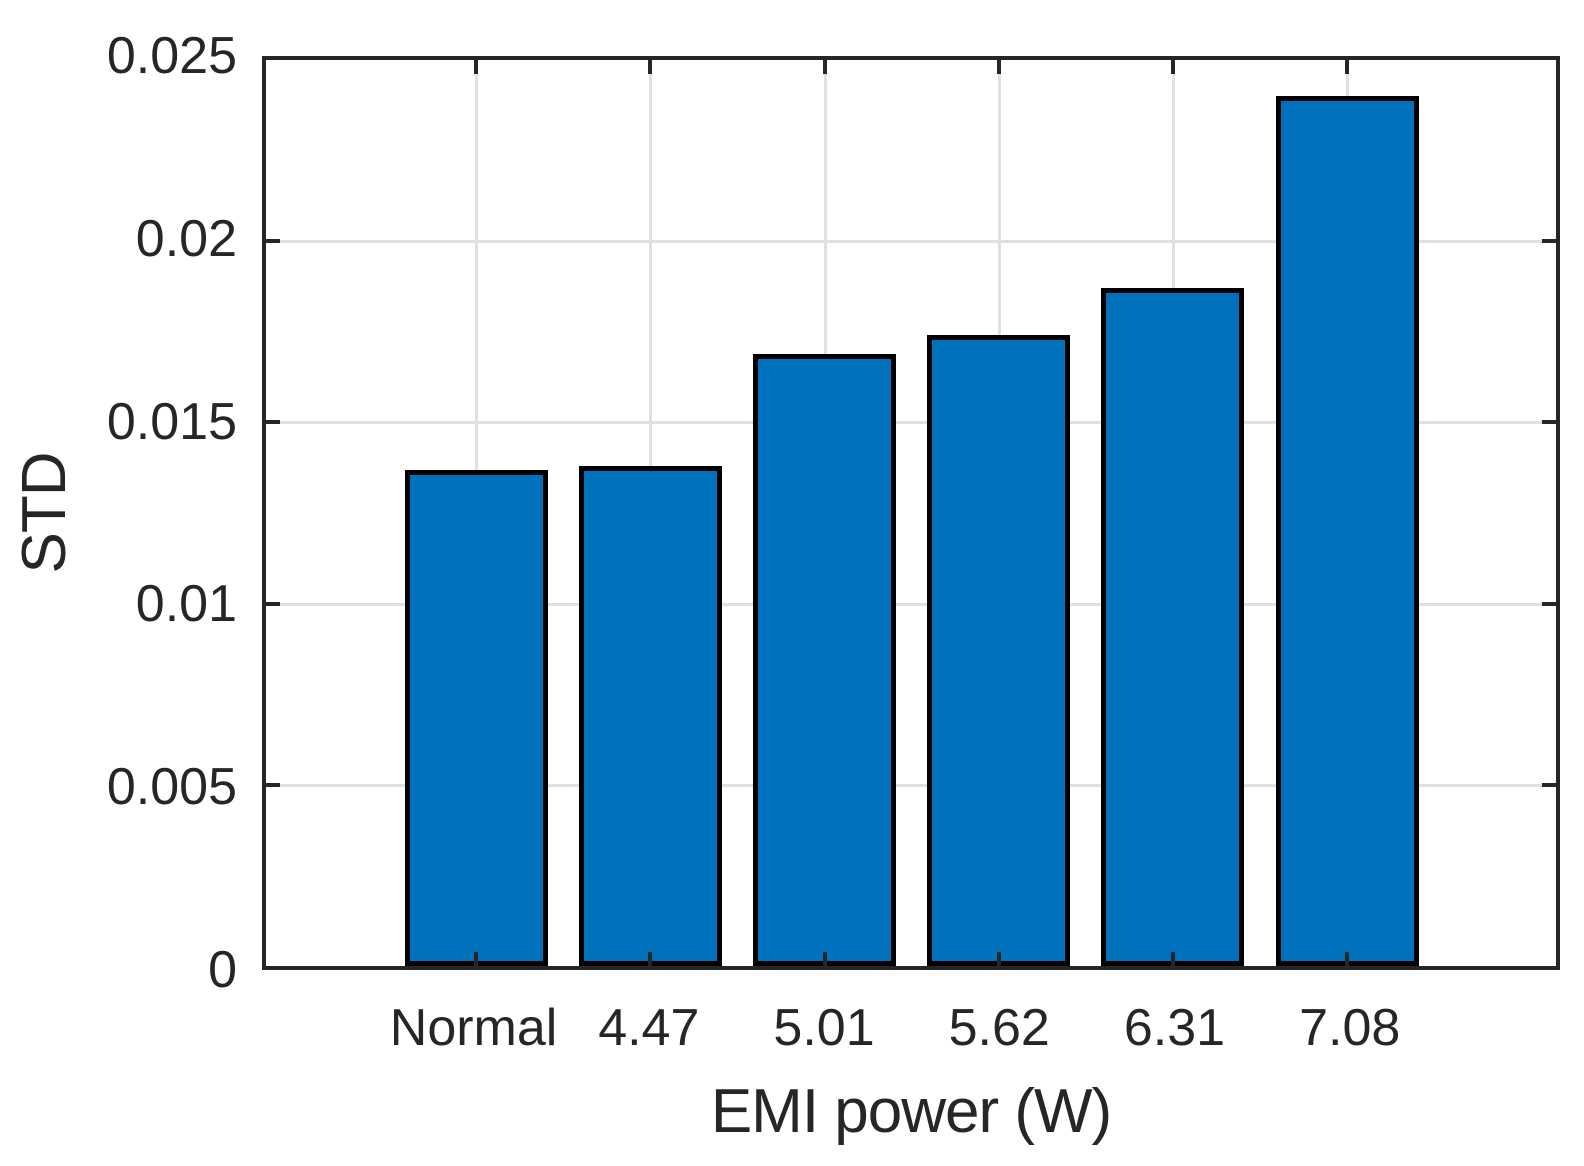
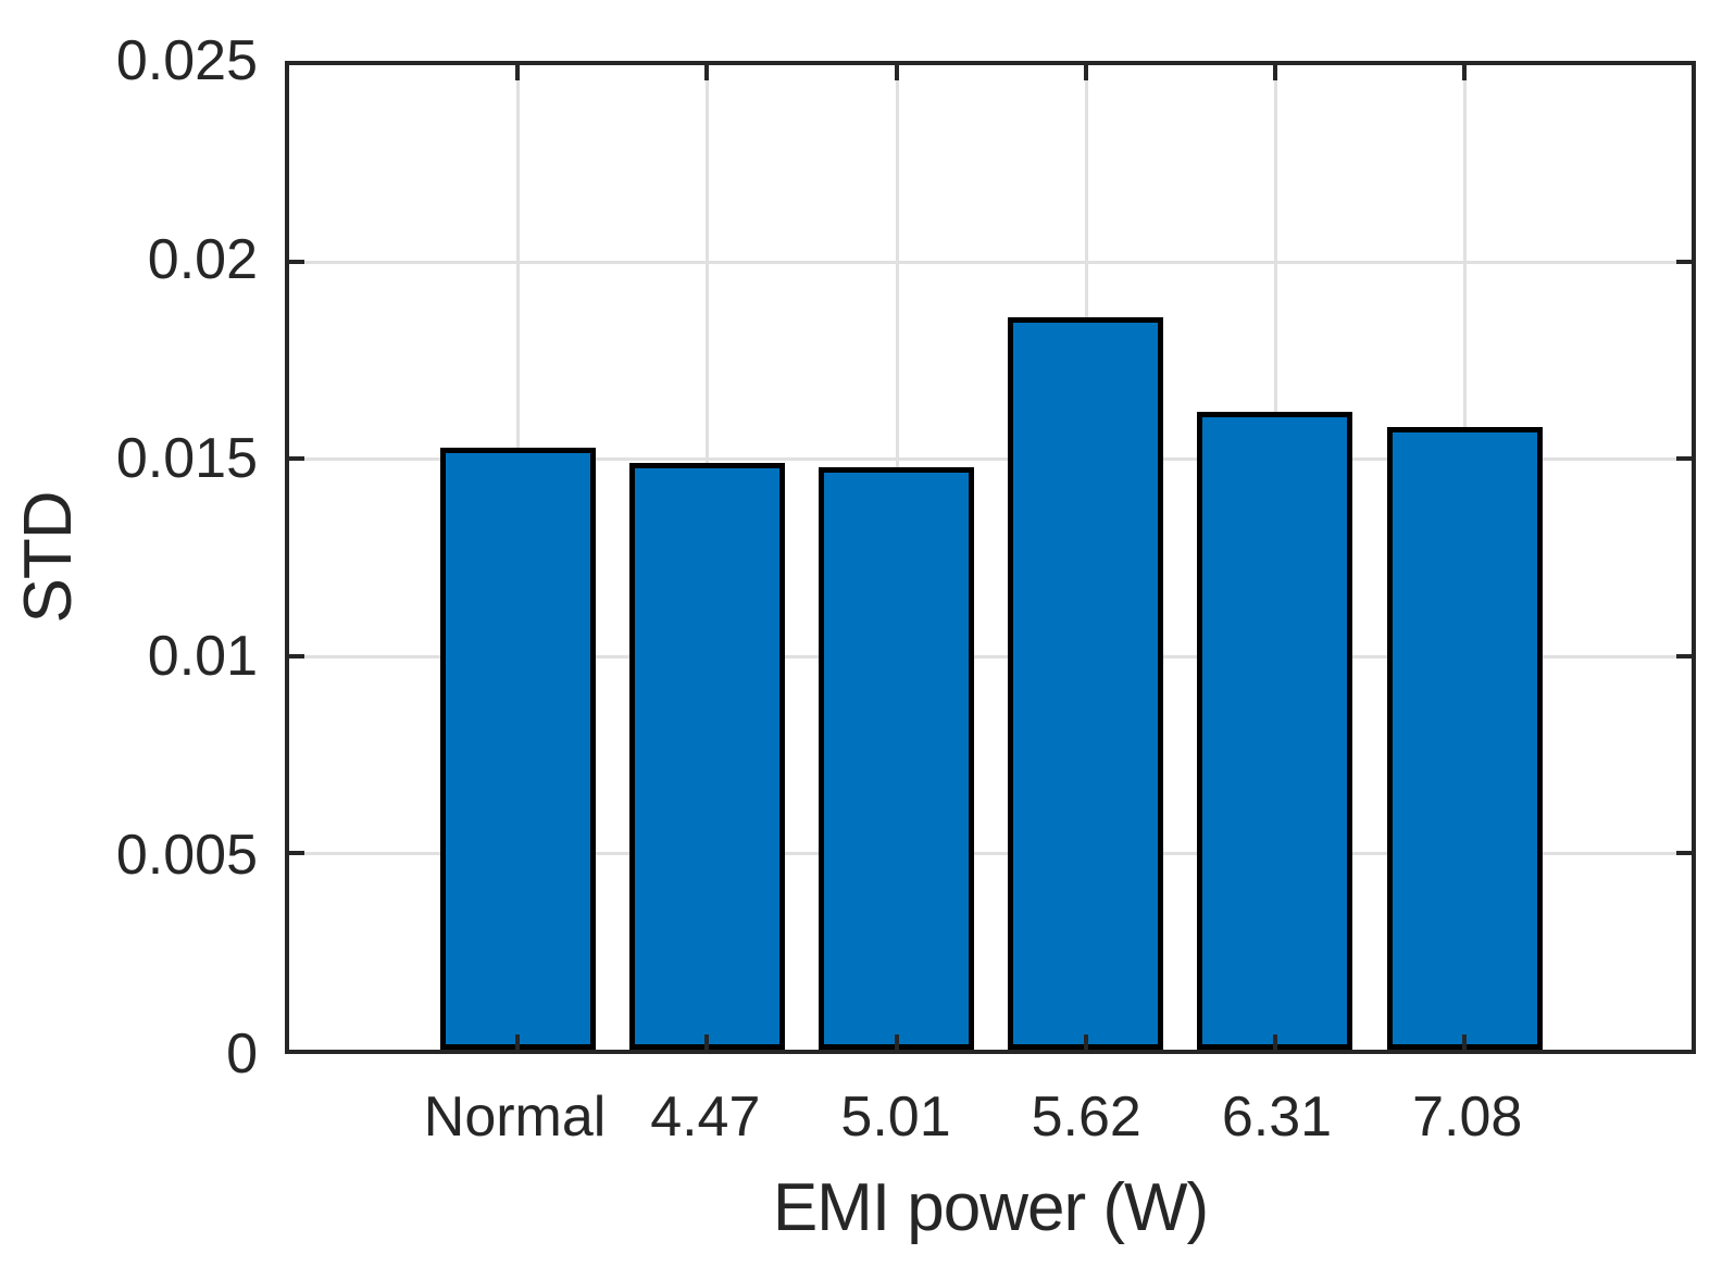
Normal: 0.0137 -> 0.0153
4.47: 0.0138 -> 0.0149
5.01: 0.0169 -> 0.0148
5.62: 0.0174 -> 0.0186
6.31: 0.0187 -> 0.0162
7.08: 0.0240 -> 0.0158
